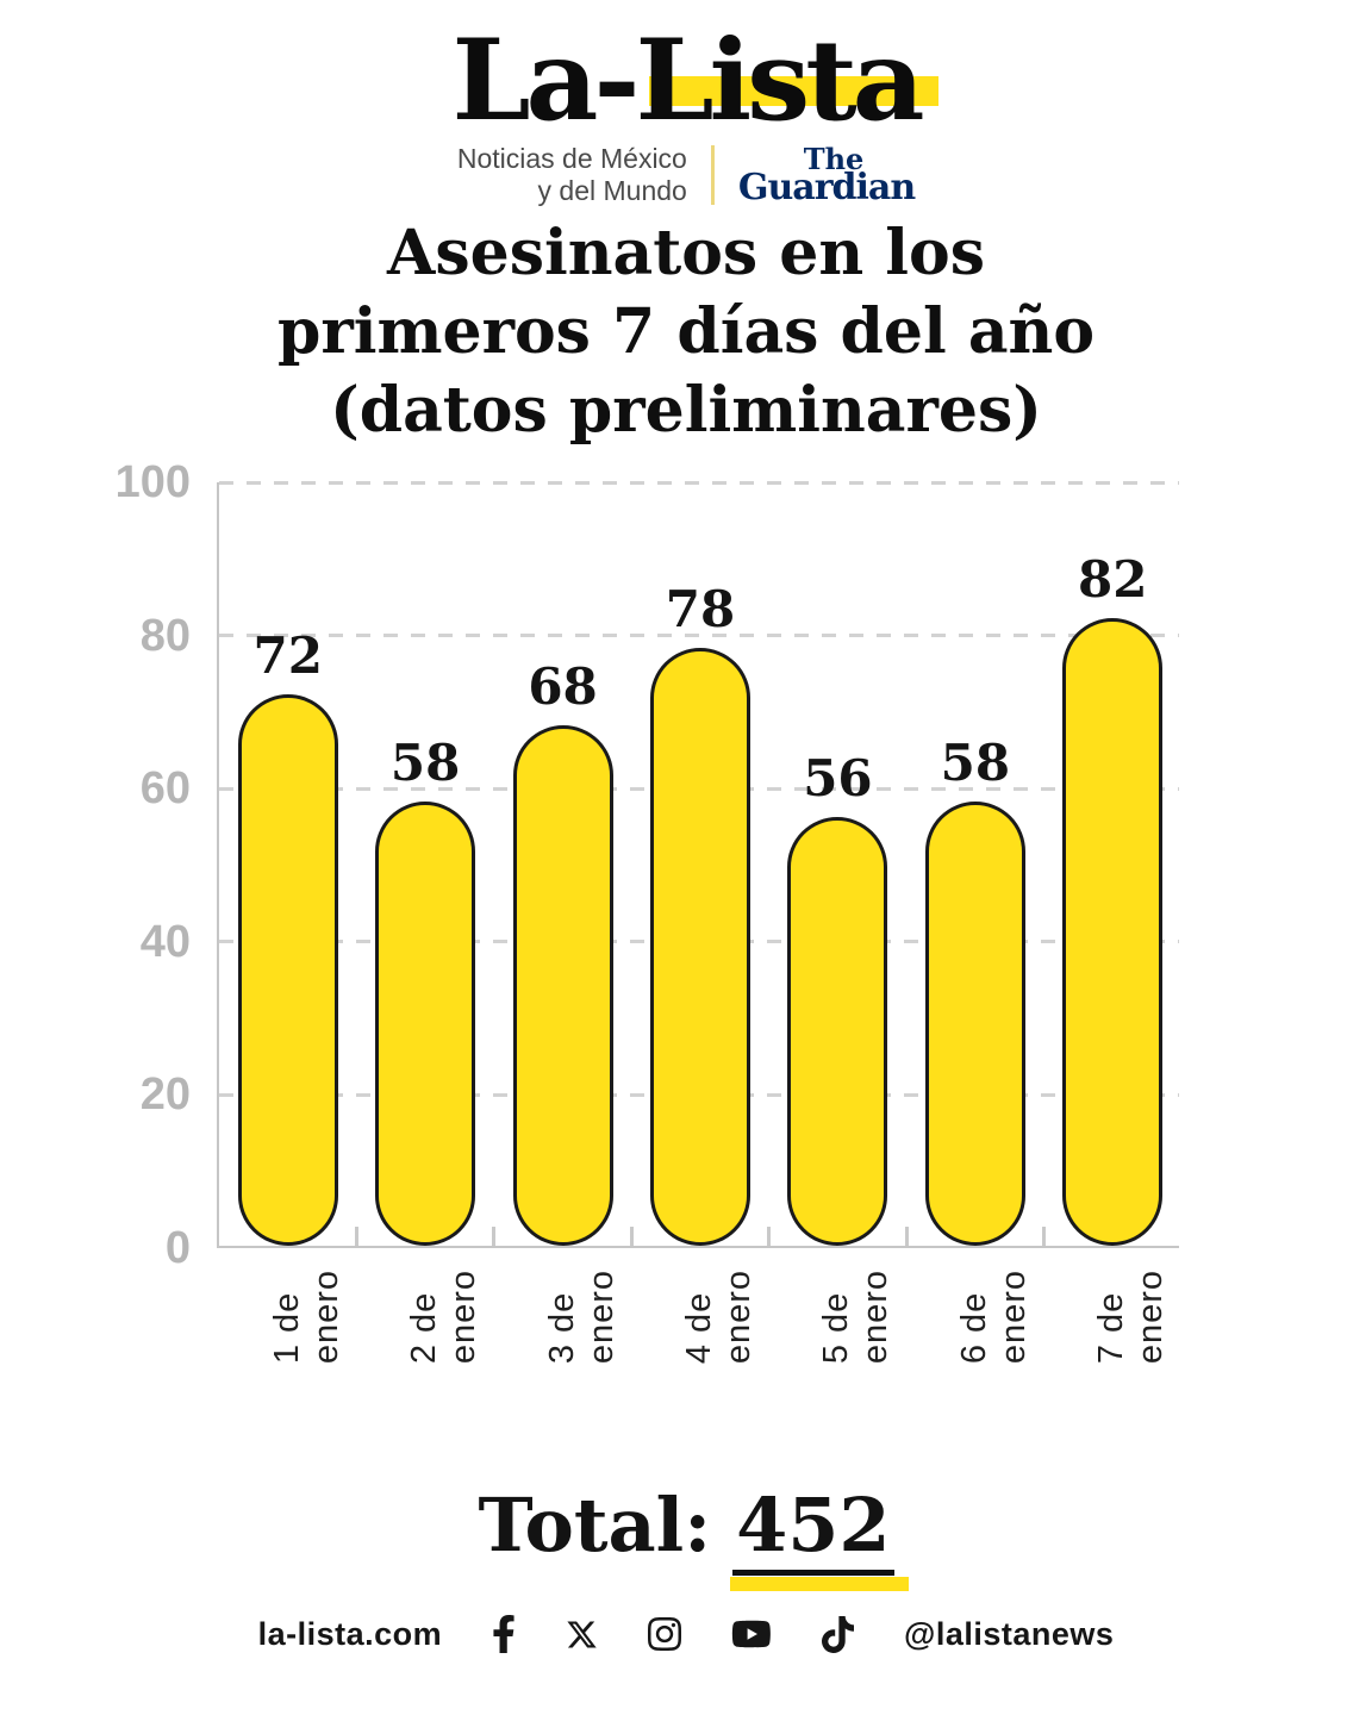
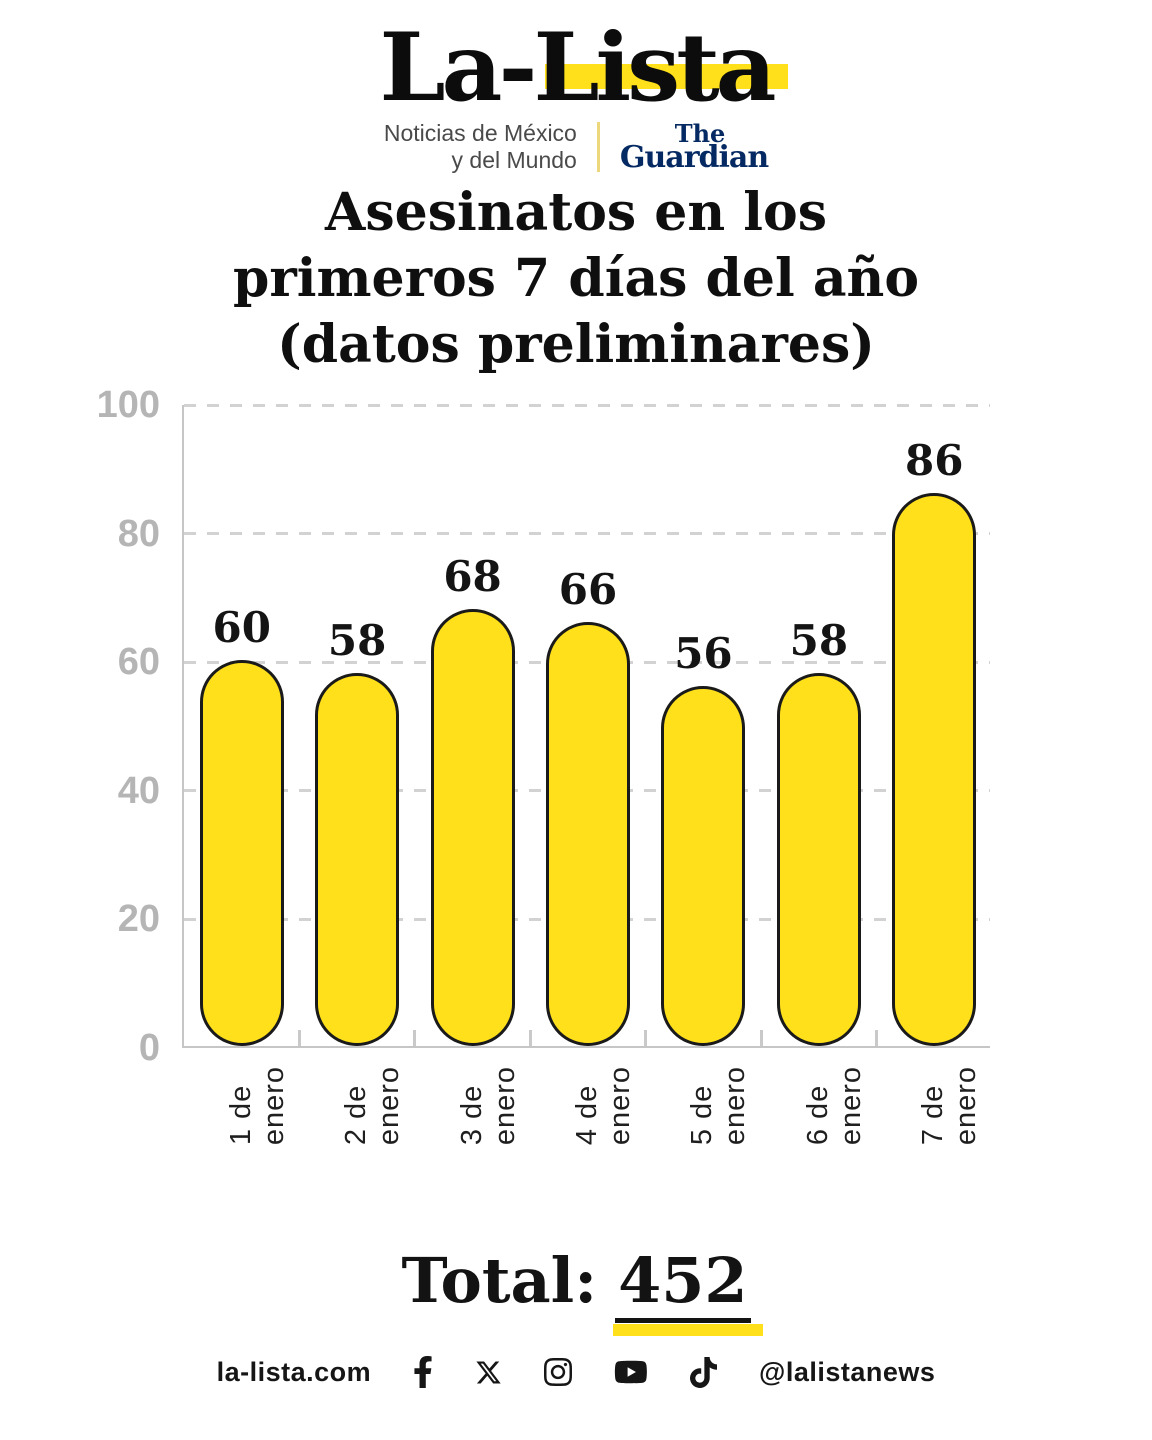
1 de enero: 72 -> 60
4 de enero: 78 -> 66
7 de enero: 82 -> 86
